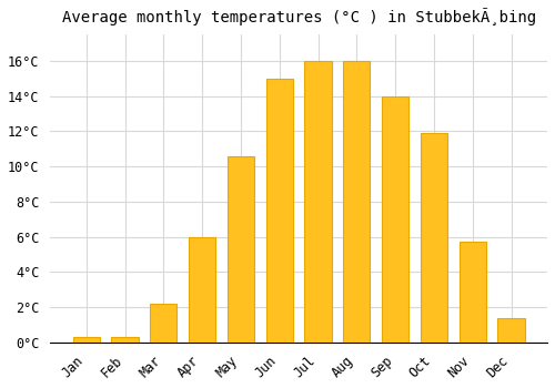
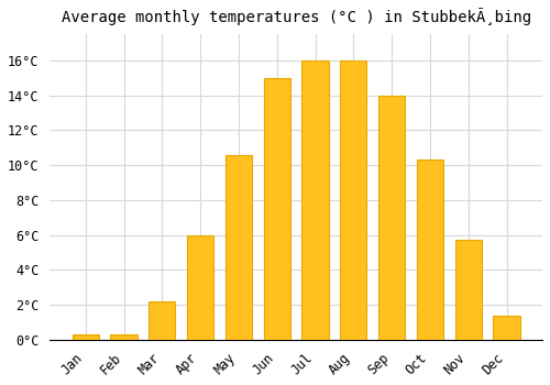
Oct: 11.9°C -> 10.3°C
